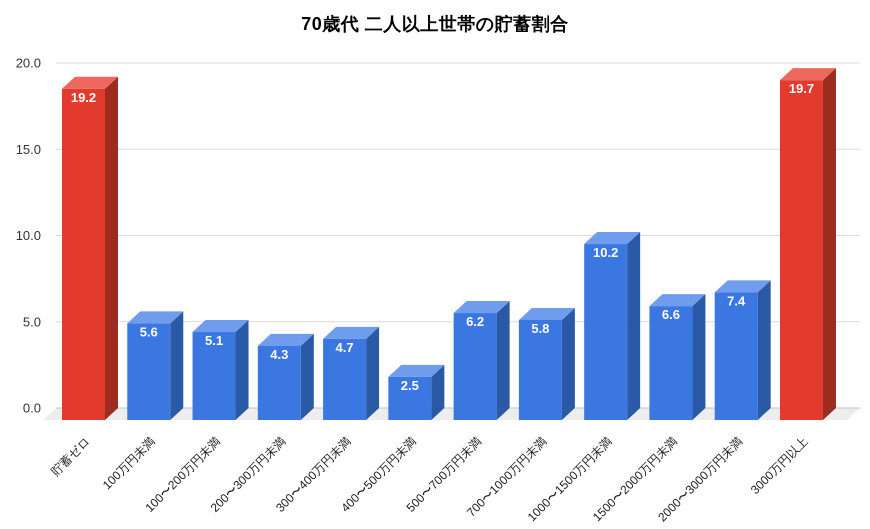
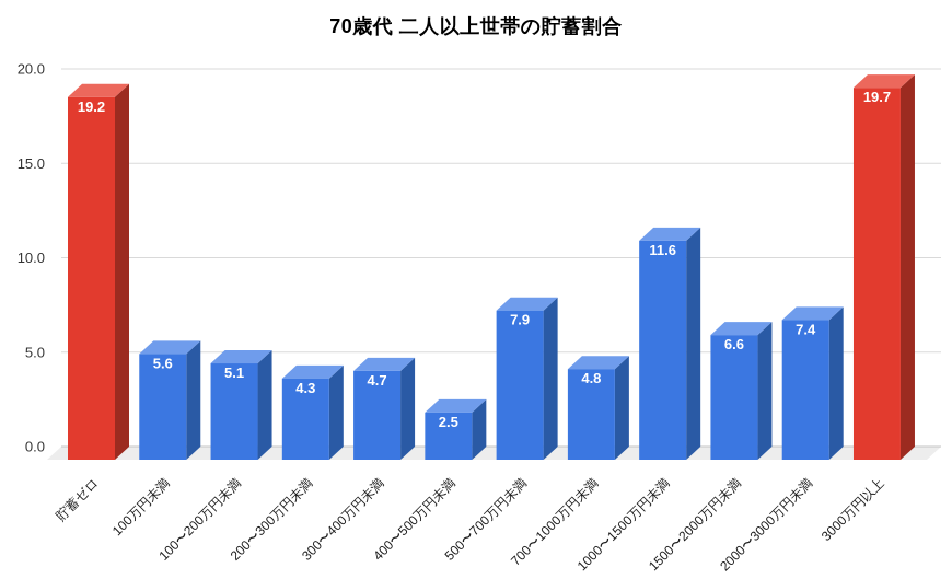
500〜700万円未満: 6.2 -> 7.9
700〜1000万円未満: 5.8 -> 4.8
1000〜1500万円未満: 10.2 -> 11.6
